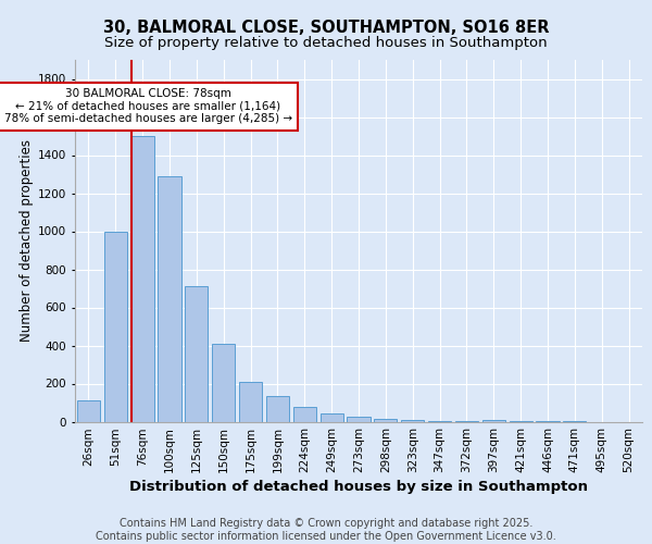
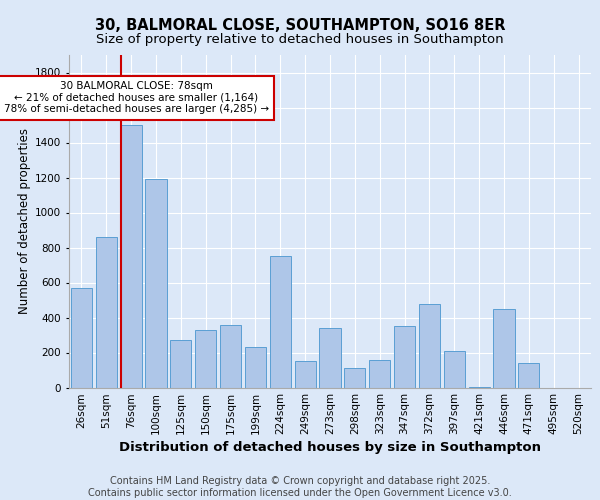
26sqm: 110 -> 570
51sqm: 1000 -> 860
100sqm: 1290 -> 1190
125sqm: 710 -> 270
150sqm: 410 -> 330
175sqm: 210 -> 360
199sqm: 140 -> 230
224sqm: 80 -> 750
249sqm: 40 -> 150
273sqm: 20 -> 340
298sqm: 20 -> 110
323sqm: 10 -> 160
347sqm: 0 -> 350
372sqm: 0 -> 480
397sqm: 10 -> 210
446sqm: 0 -> 450
471sqm: 0 -> 140
